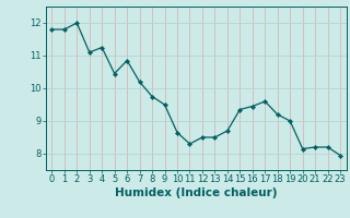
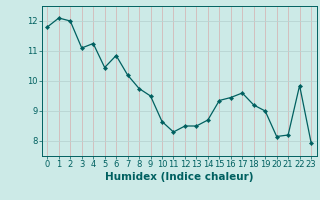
1: 11.80 -> 12.10
22: 8.20 -> 9.85
